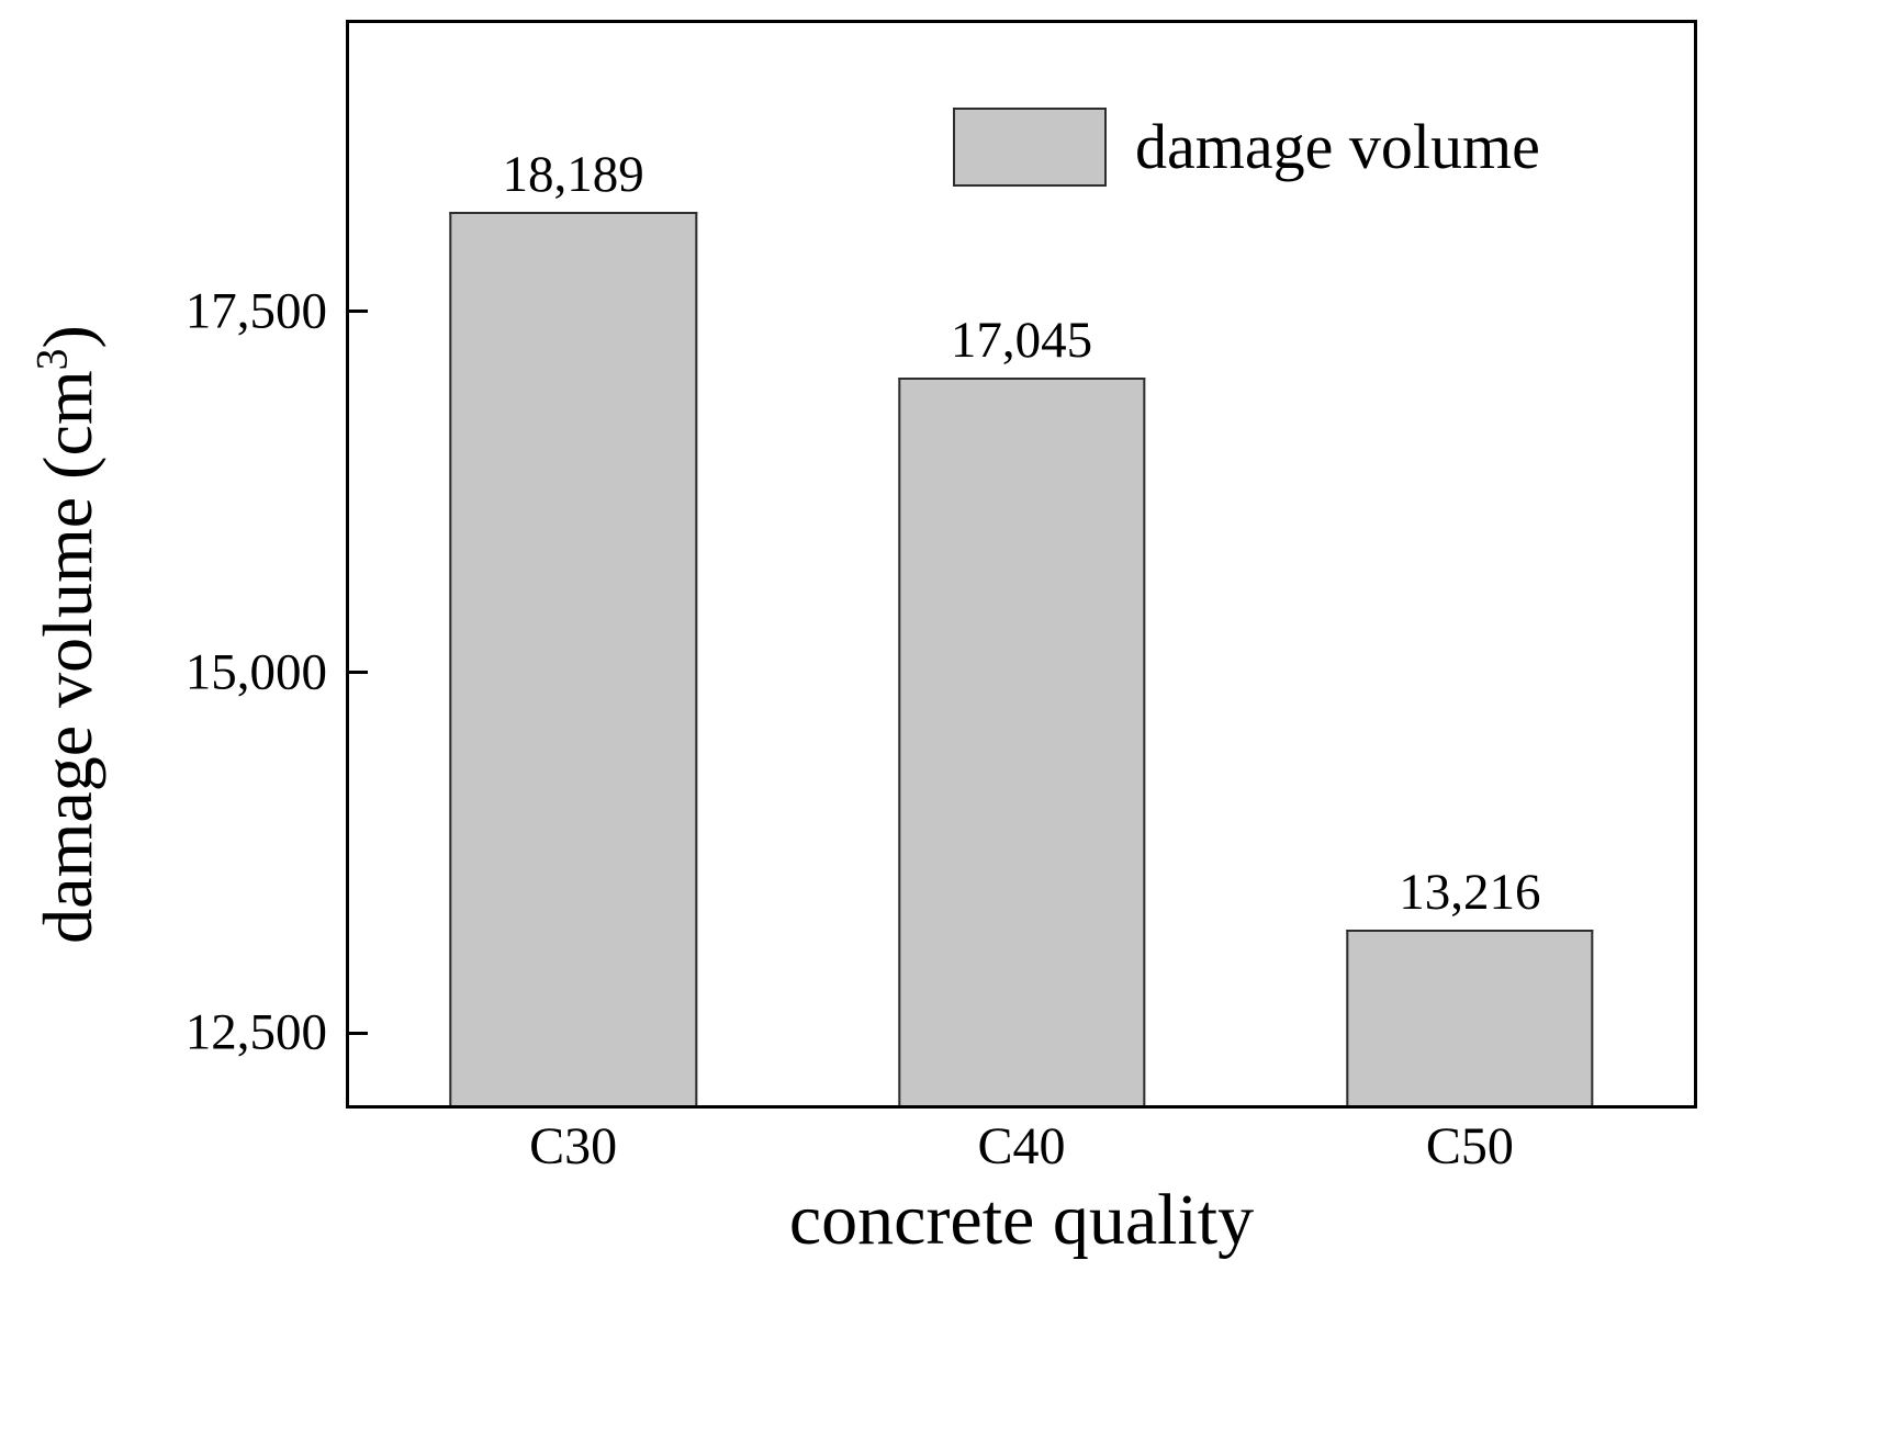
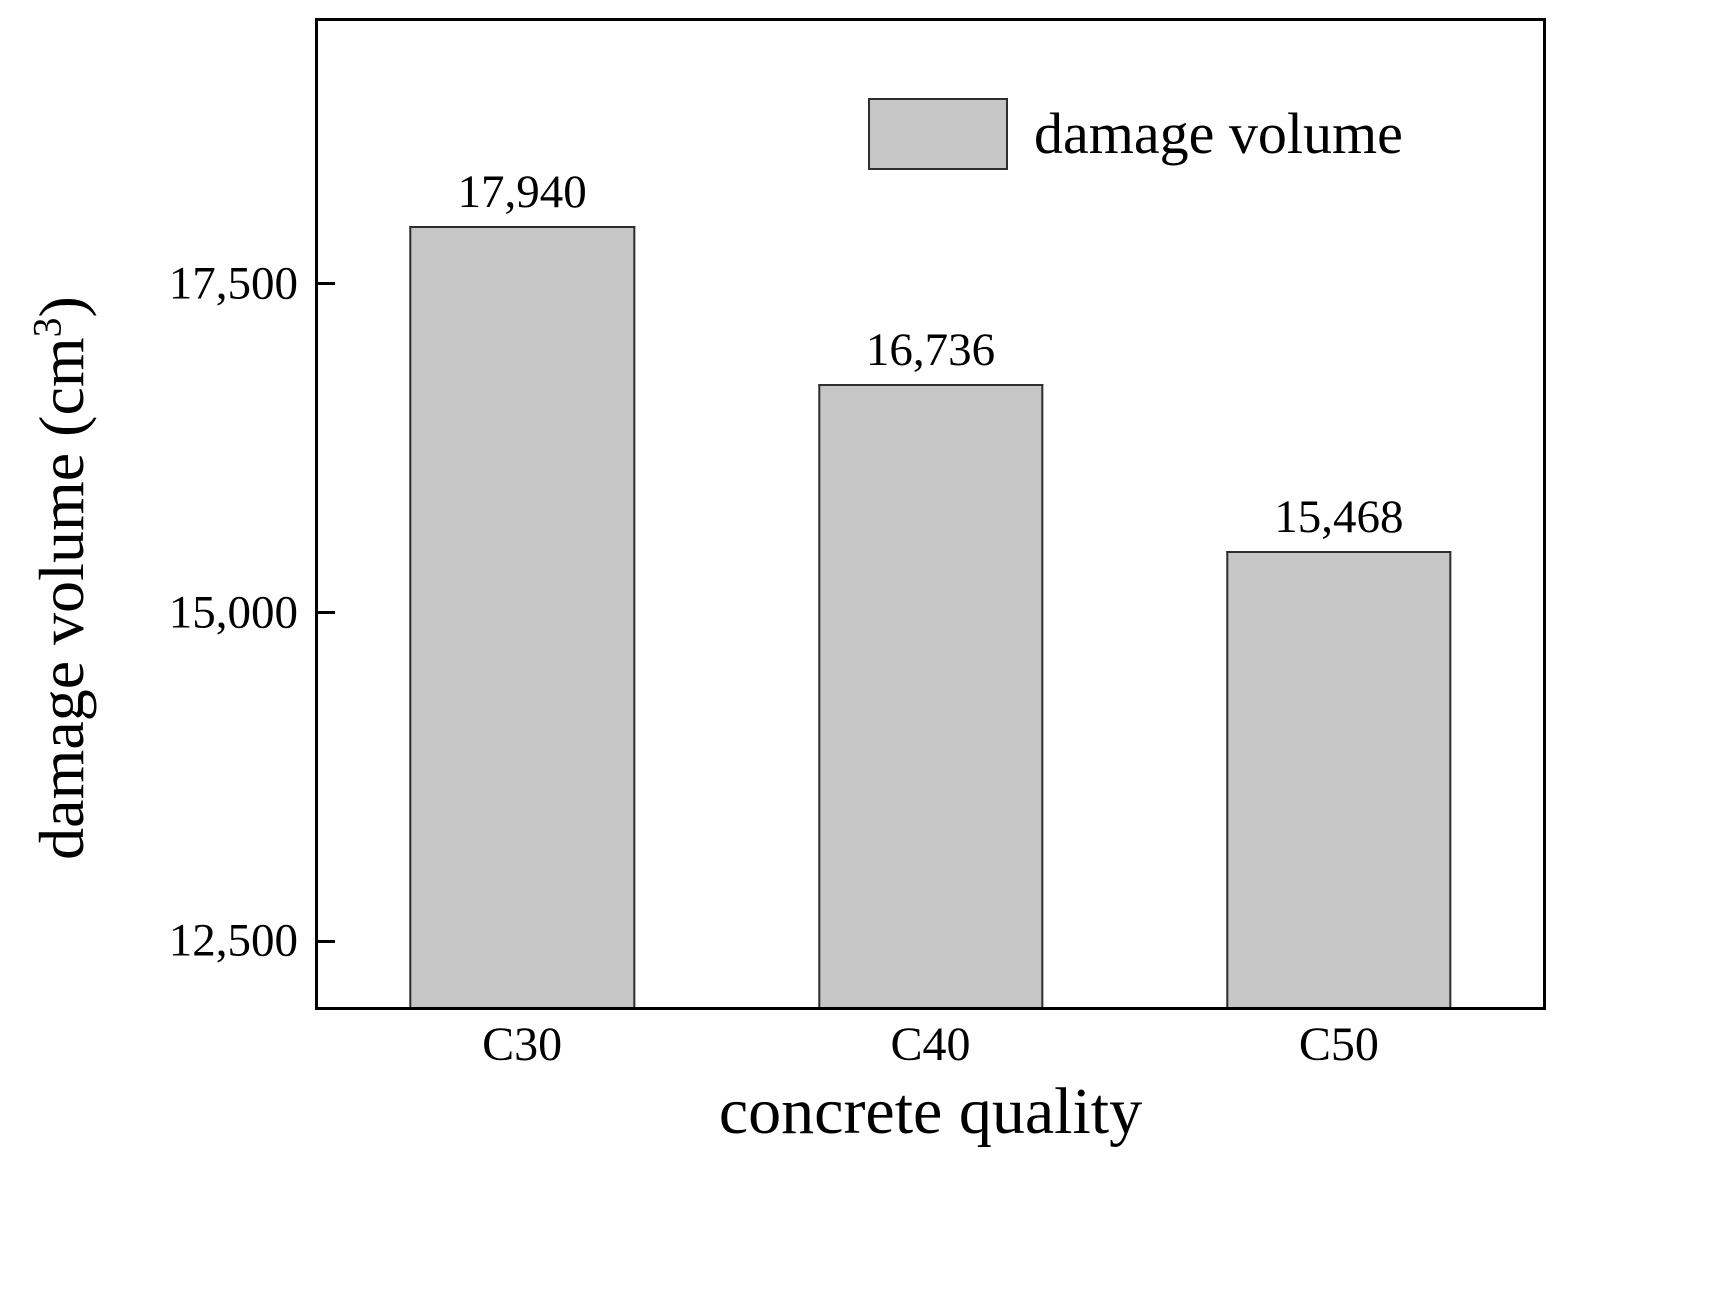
C30: 18,189 -> 17,940
C40: 17,045 -> 16,736
C50: 13,216 -> 15,468
